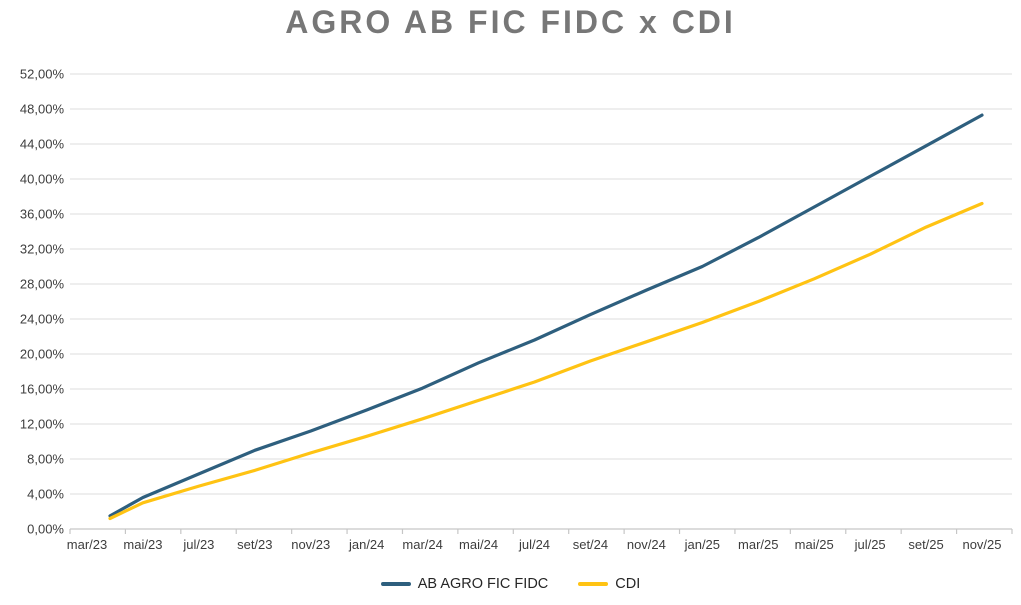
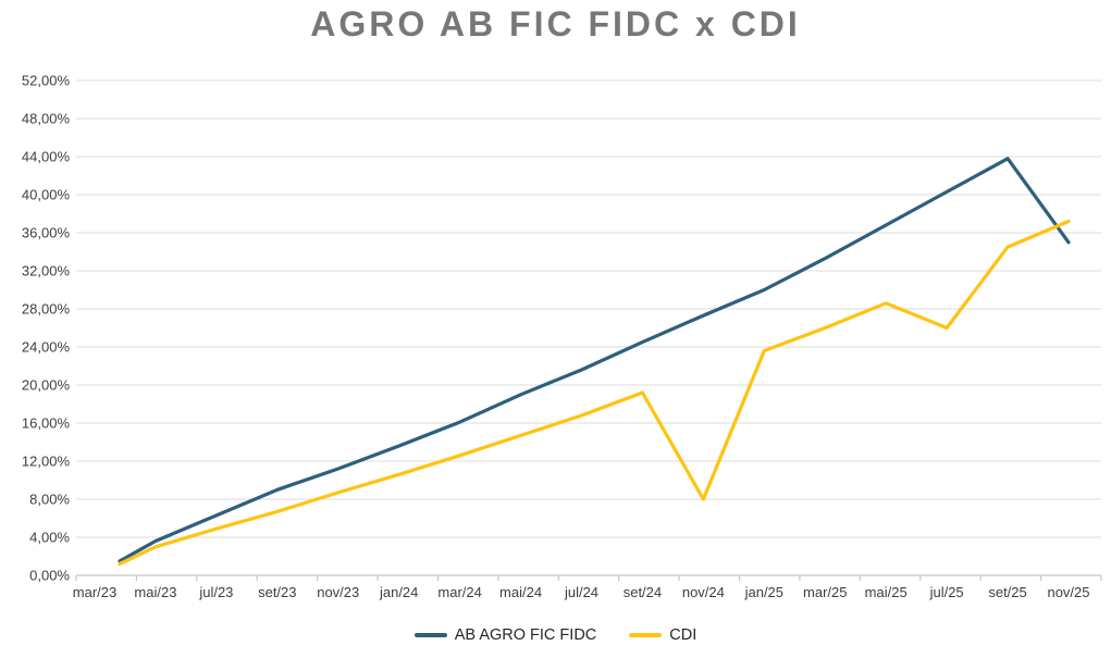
CDI/nov/24: 21% -> 8%
CDI/jul/25: 31% -> 26%
AB AGRO FIC FIDC/nov/25: 47% -> 35%
